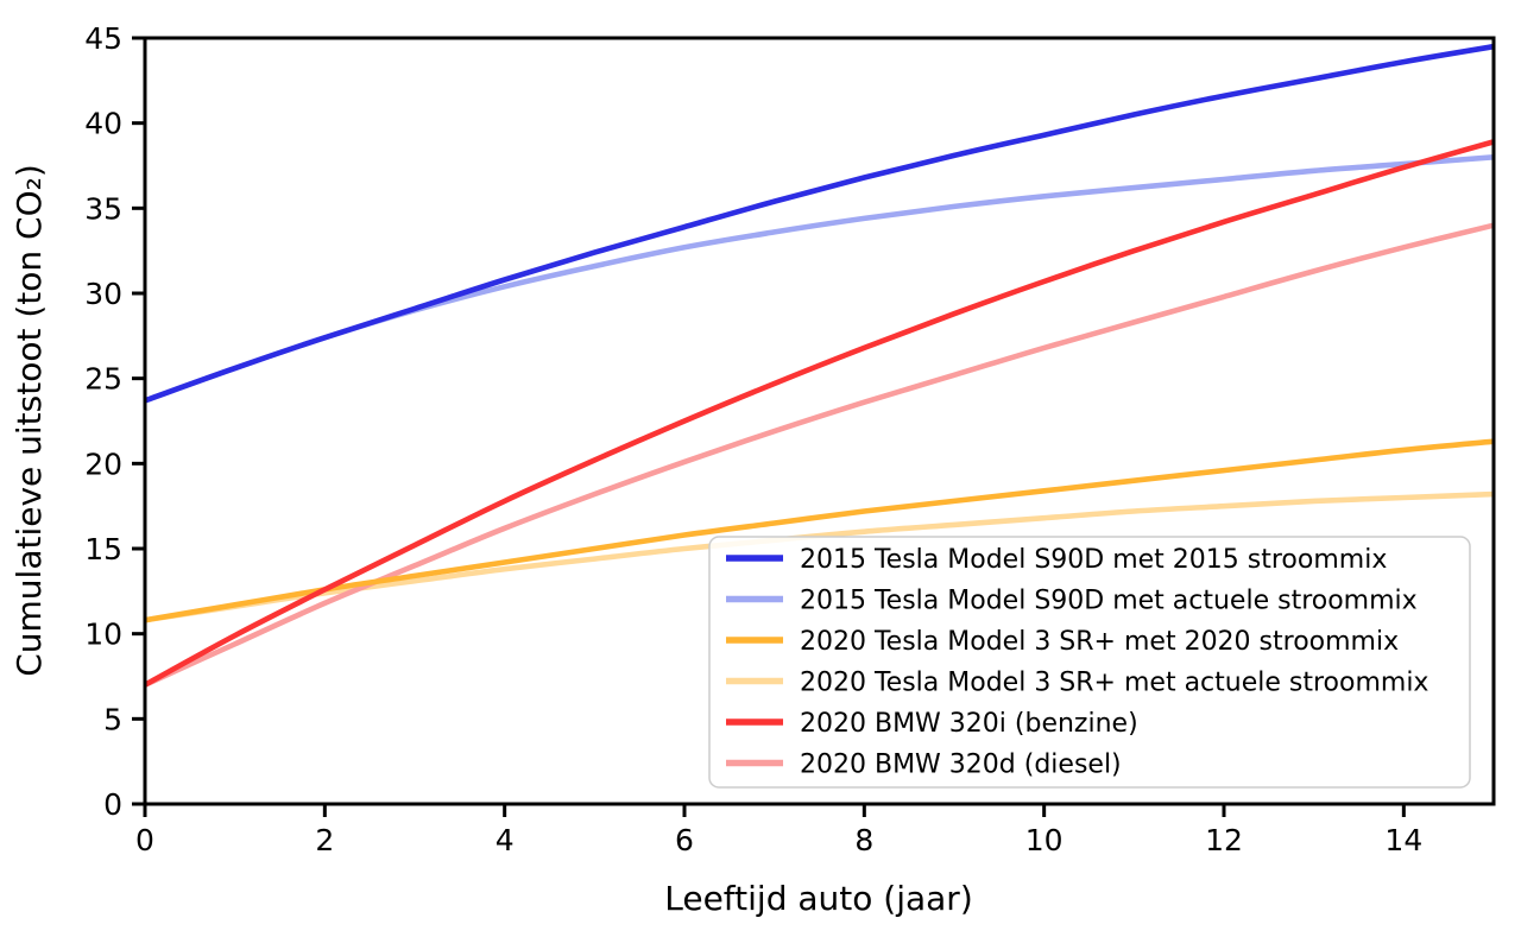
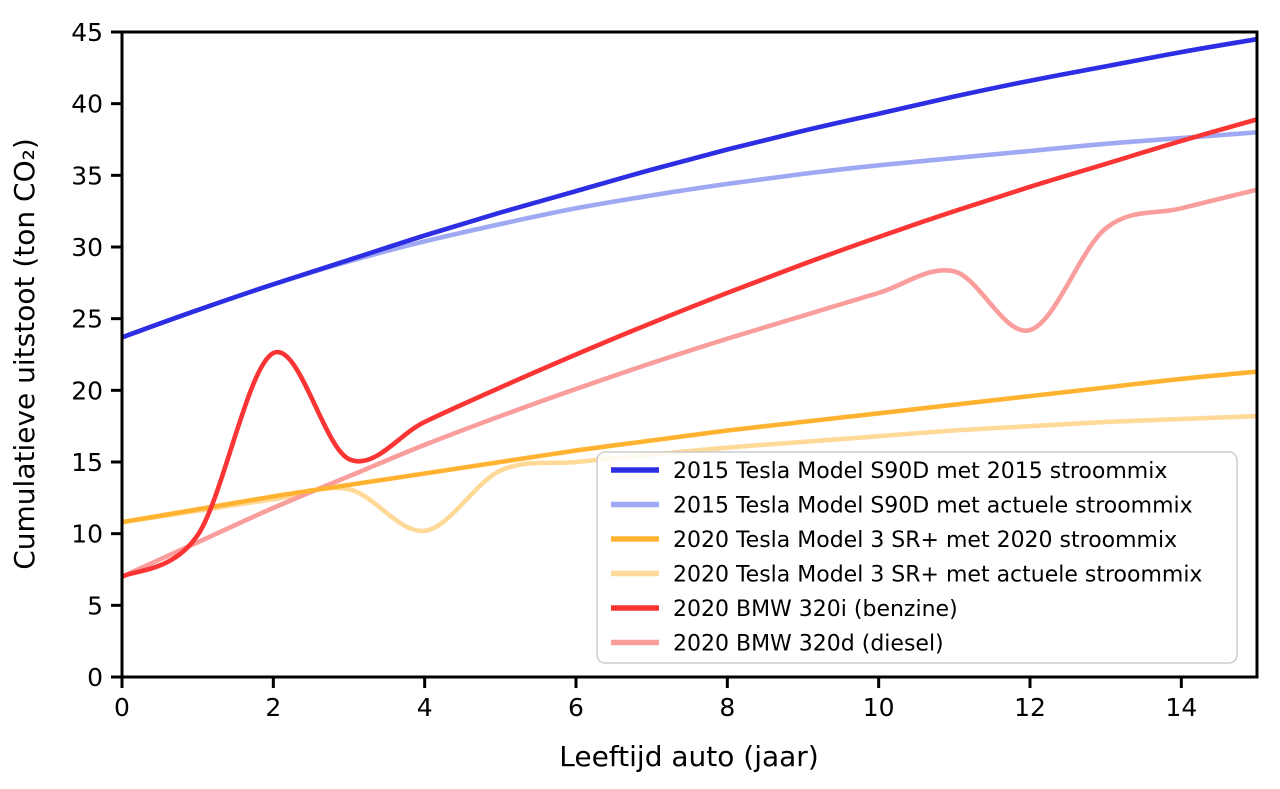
2020 BMW 320i (benzine)/2: 12.6 -> 22.6
2020 Tesla Model 3 SR+ met actuele stroommix/4: 13.8 -> 10.2
2020 BMW 320d (diesel)/12: 29.8 -> 24.2
